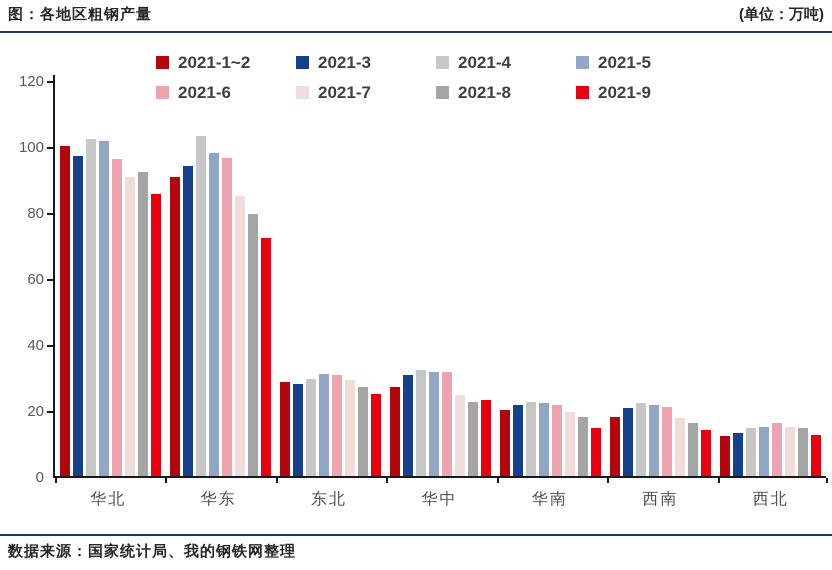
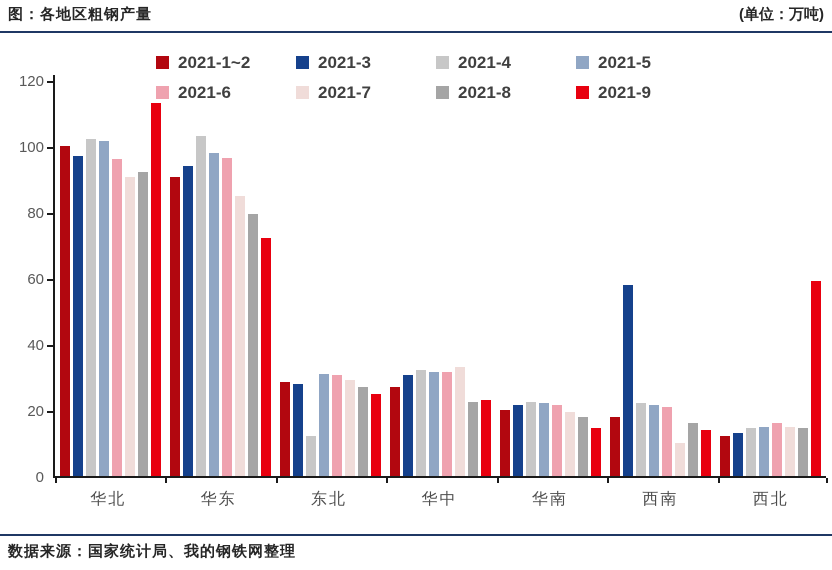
2021-9/华北: 86 -> 113
2021-4/东北: 30 -> 12
2021-7/华中: 24 -> 33
2021-3/西南: 20 -> 58
2021-7/西南: 18 -> 10
2021-9/西北: 12 -> 59
